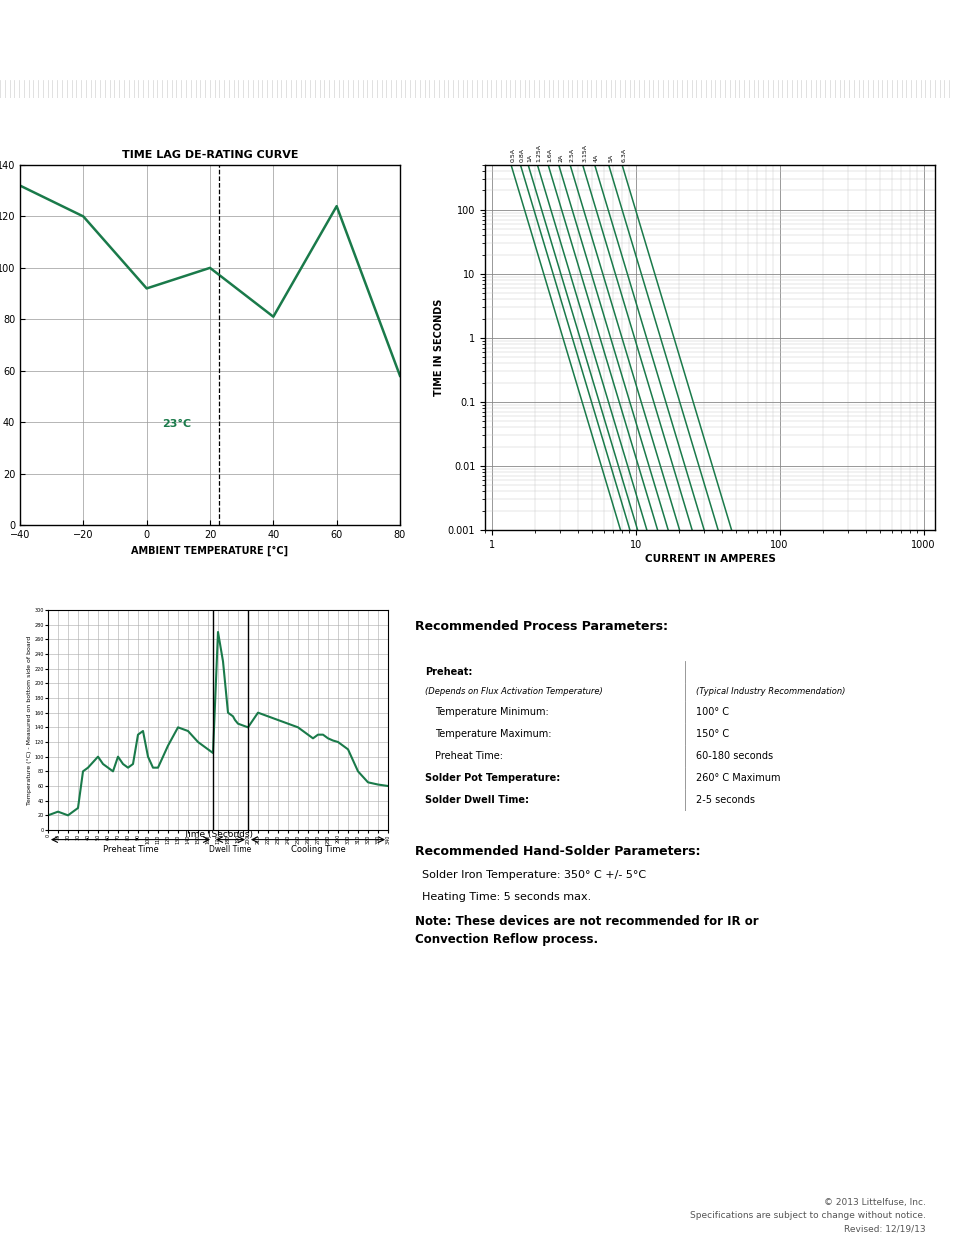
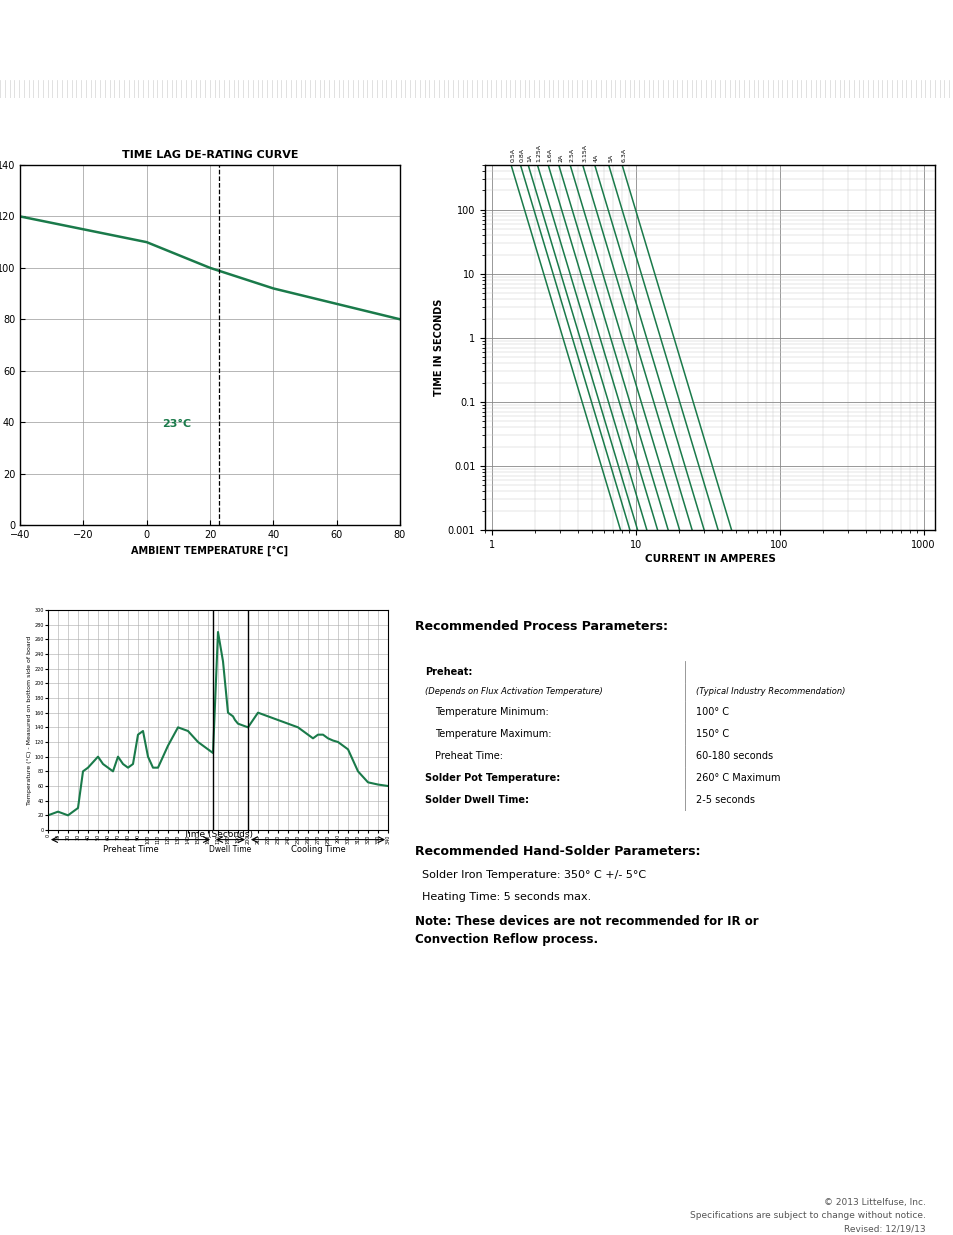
TIME LAG DE-RATING CURVE/−40: 132 -> 120
TIME LAG DE-RATING CURVE/−20: 120 -> 115
TIME LAG DE-RATING CURVE/0: 92 -> 110
TIME LAG DE-RATING CURVE/40: 81 -> 92
TIME LAG DE-RATING CURVE/60: 124 -> 86
TIME LAG DE-RATING CURVE/80: 58 -> 80
